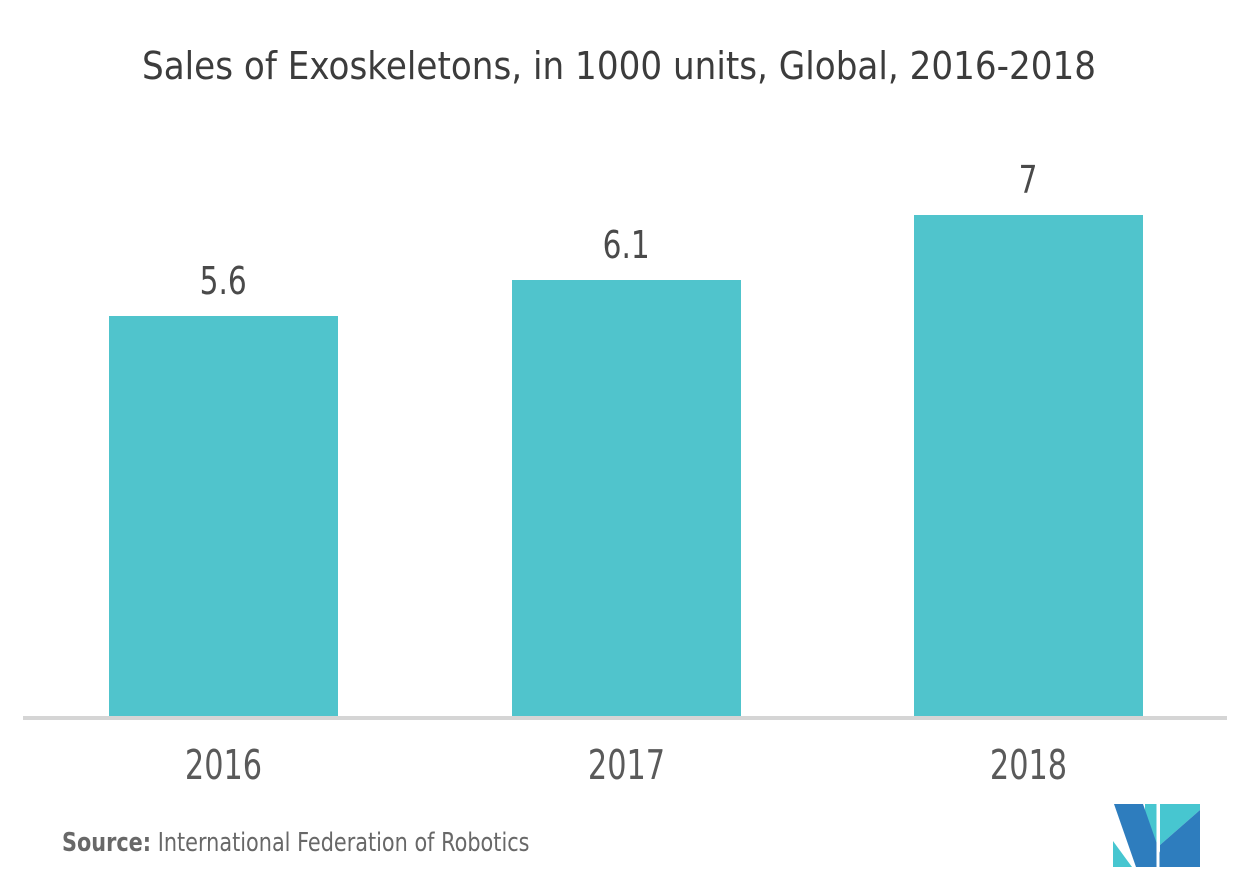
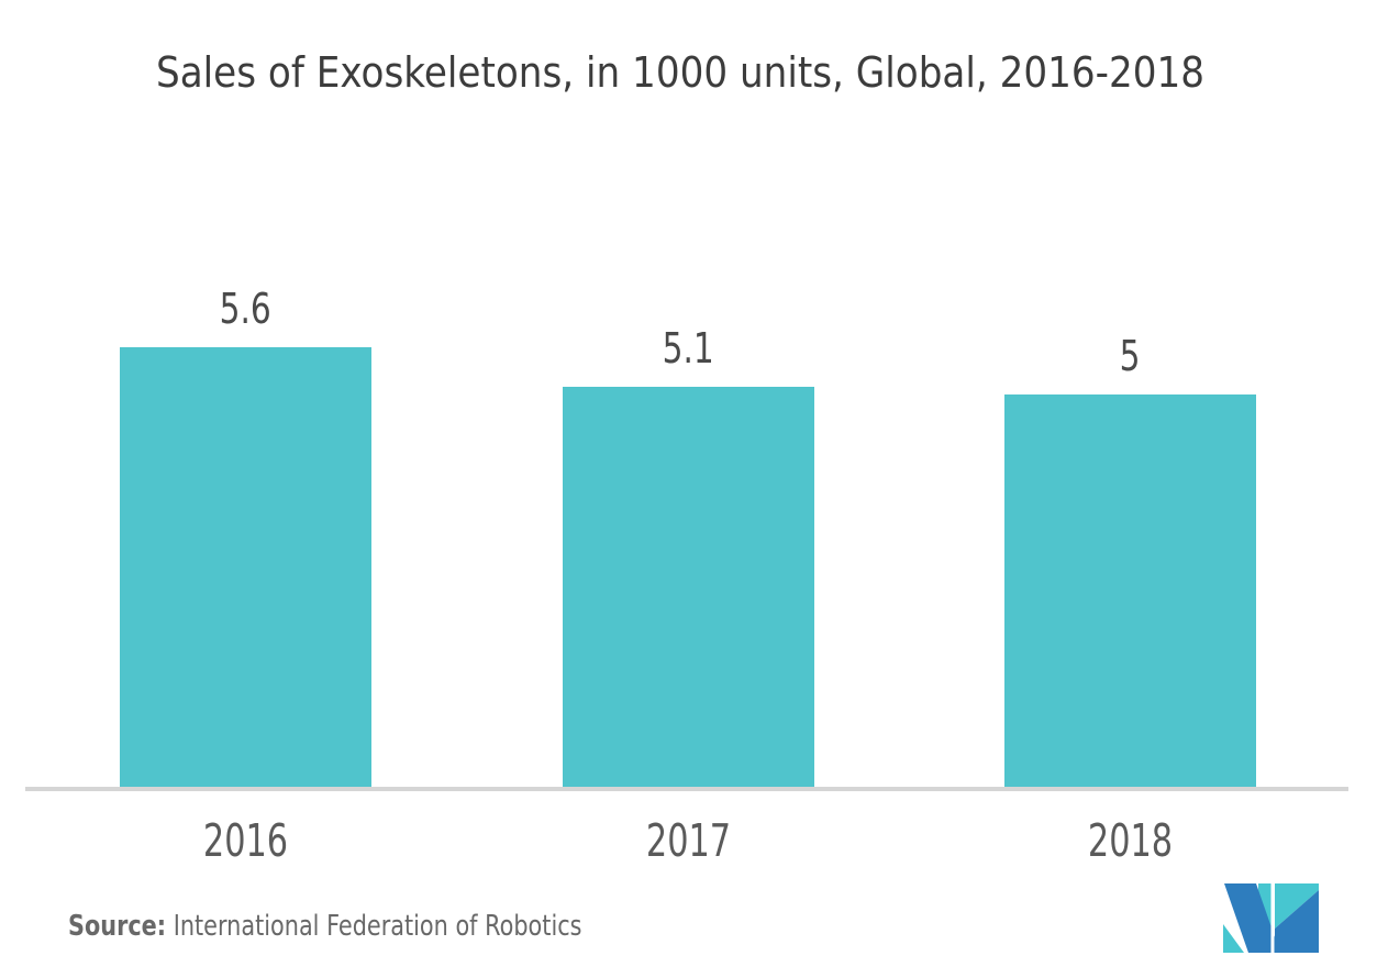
2017: 6.1 -> 5.1
2018: 7 -> 5
